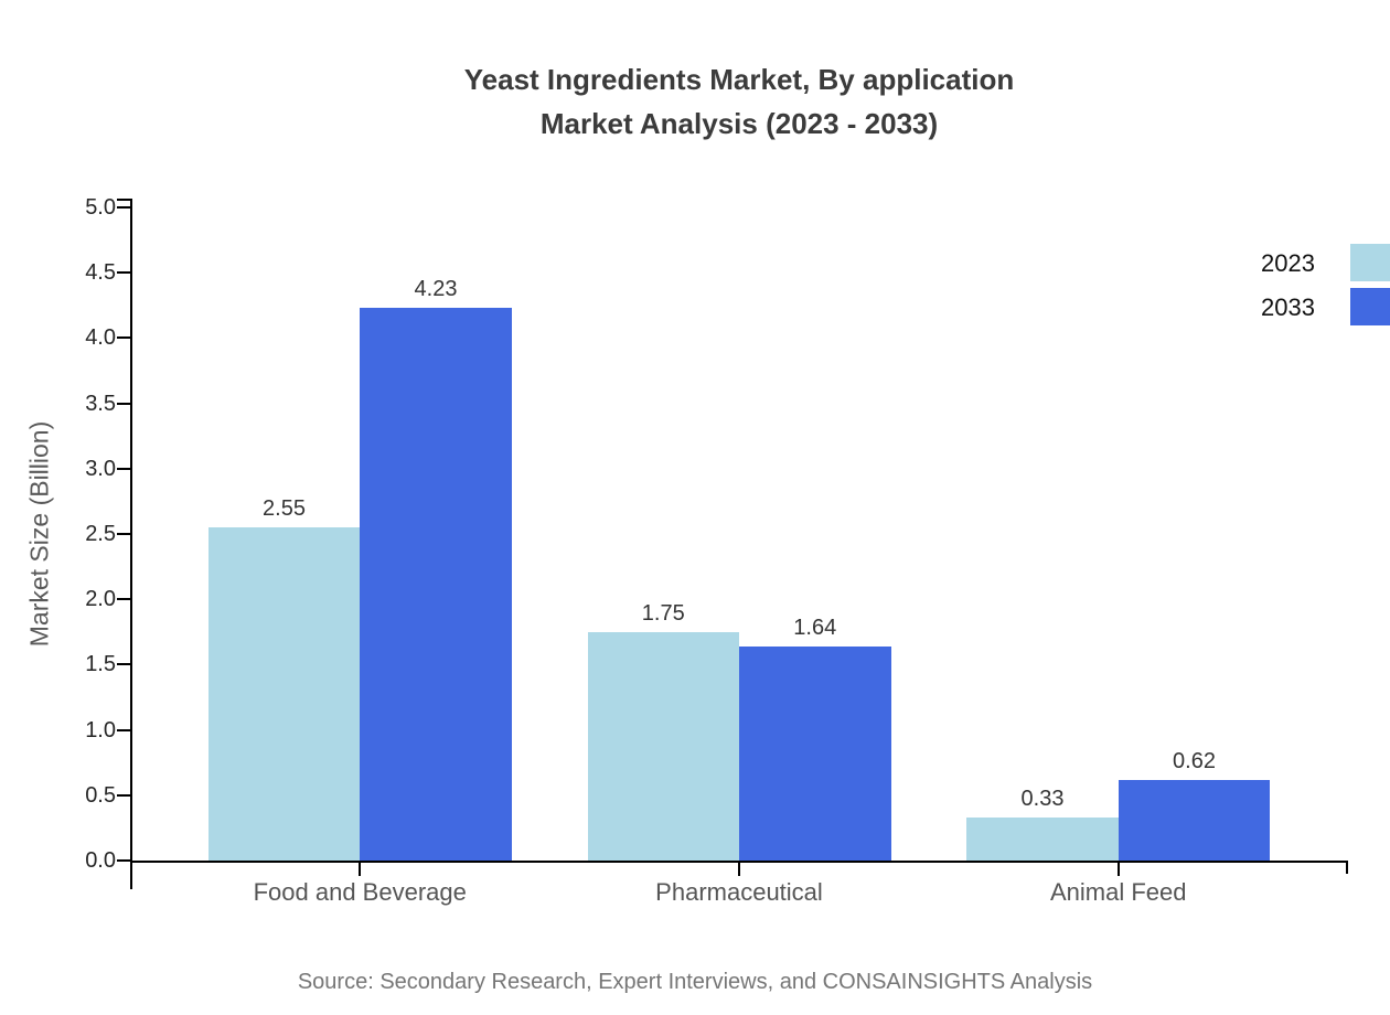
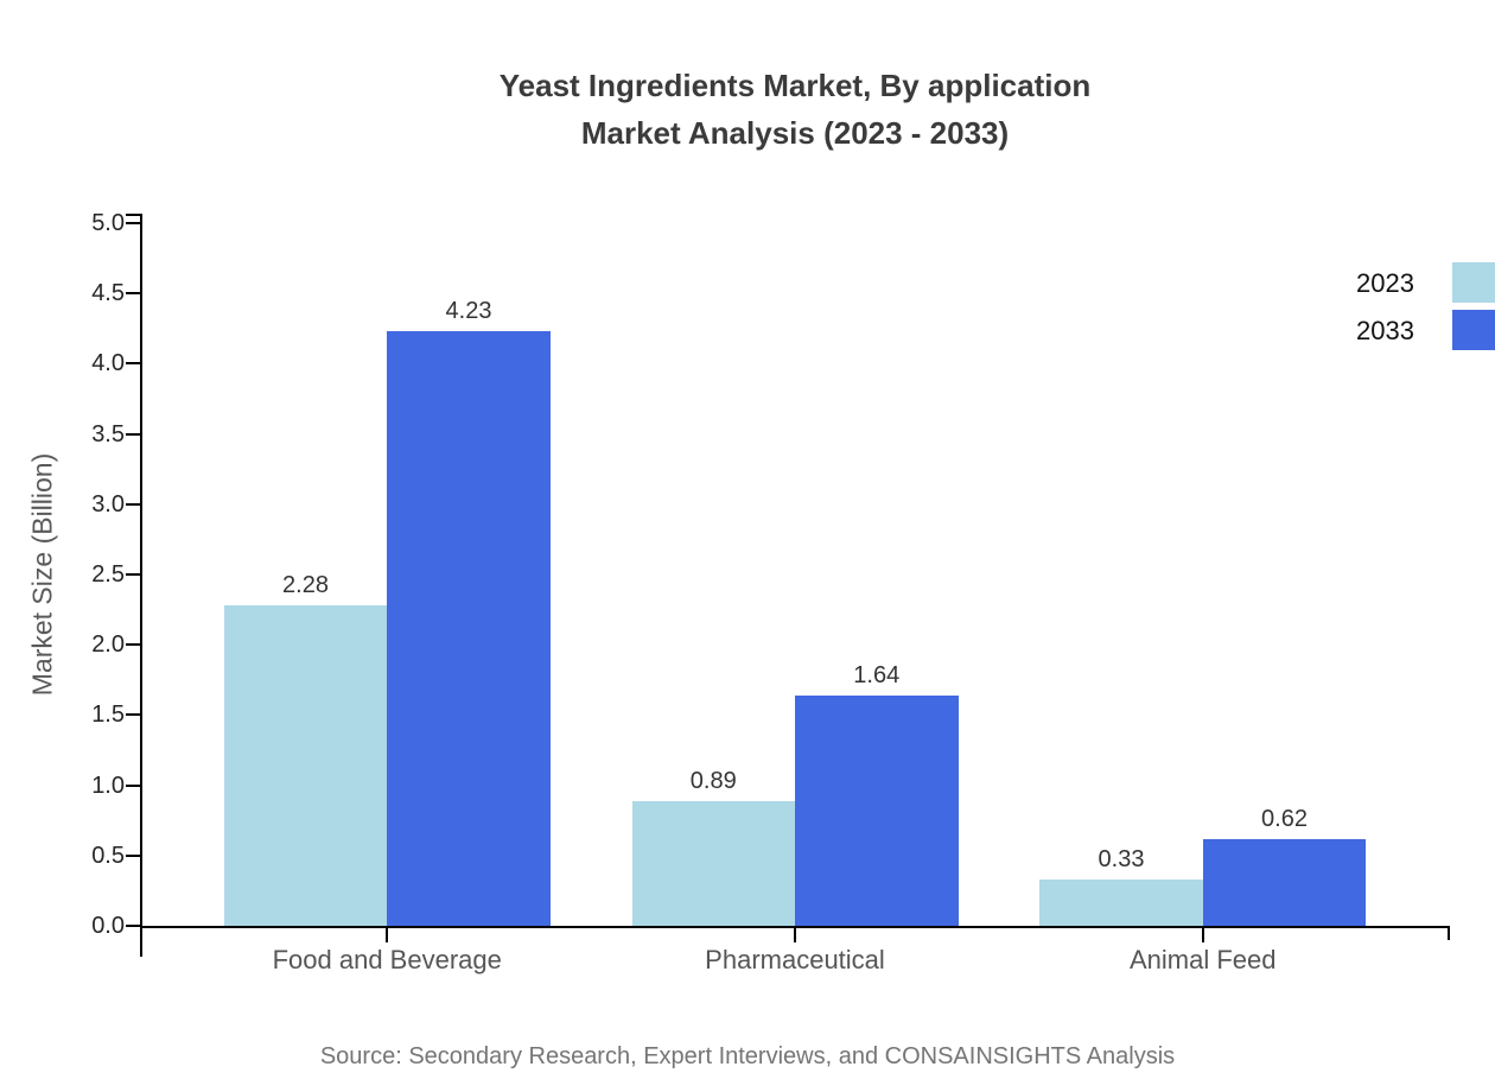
2023/Food and Beverage: 2.55 -> 2.28
2023/Pharmaceutical: 1.75 -> 0.89
